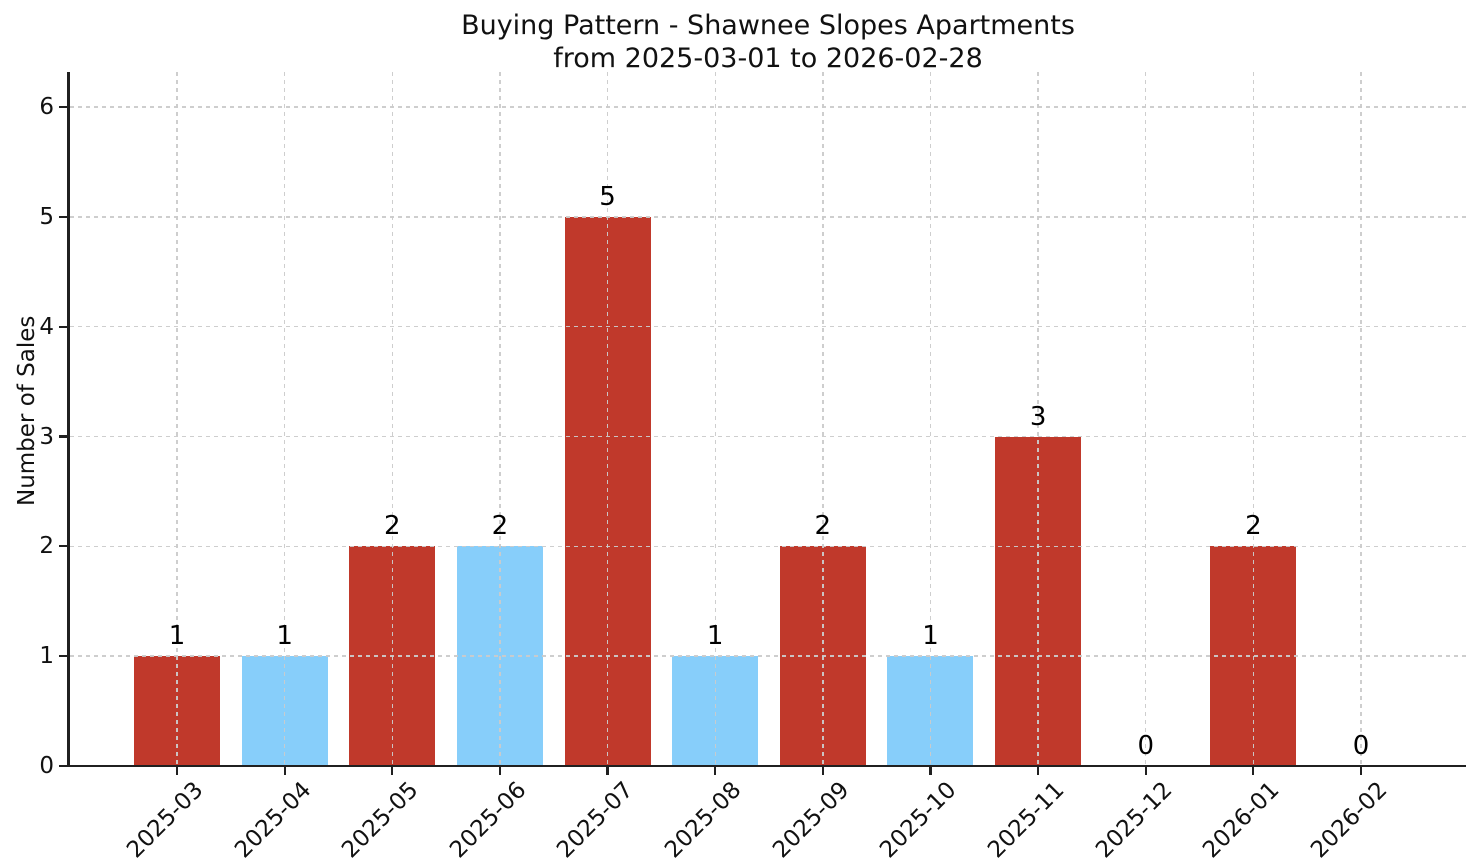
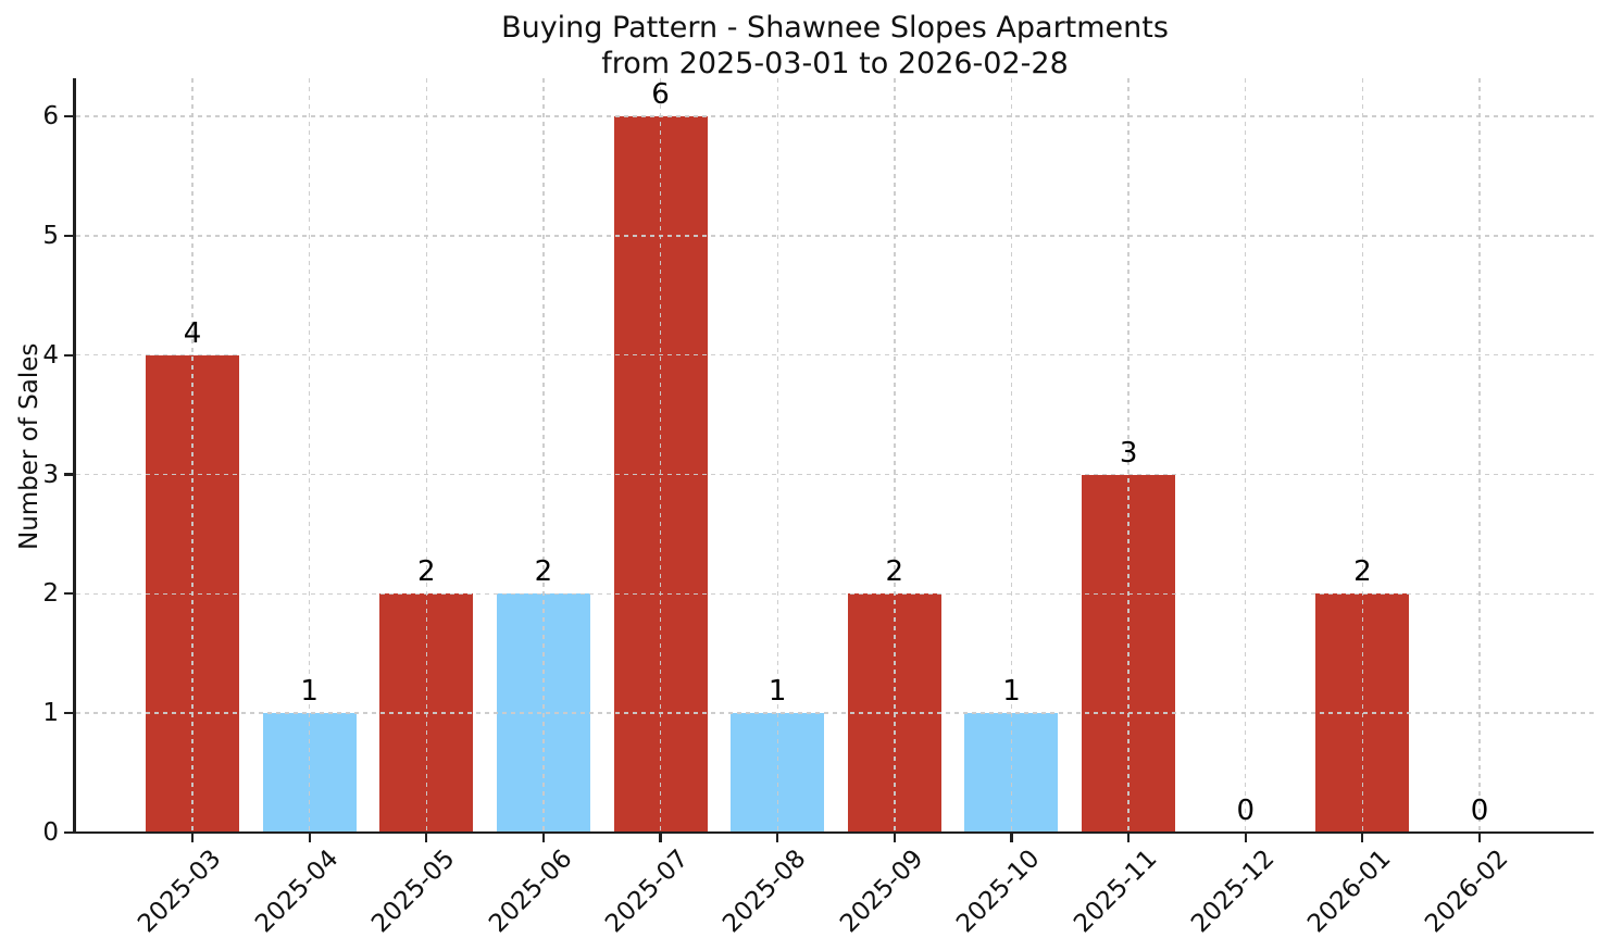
2025-03: 1 -> 4
2025-07: 5 -> 6
